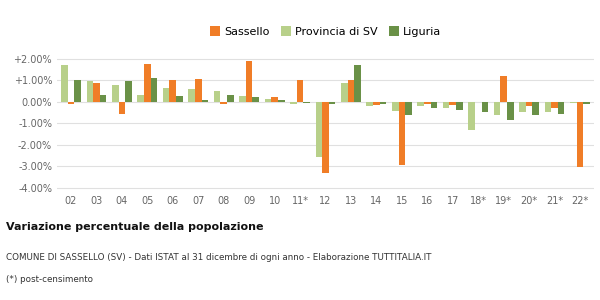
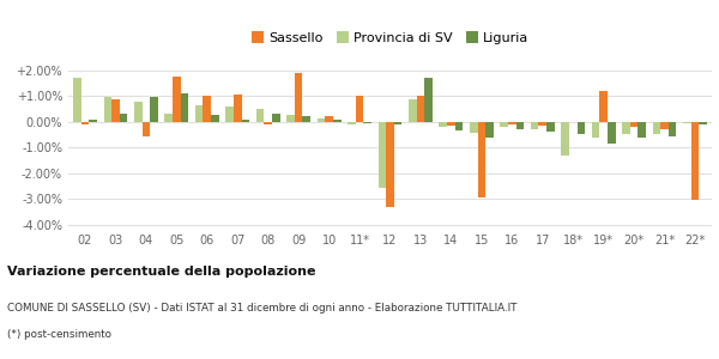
Liguria/02: 1.00% -> 0.10%
Liguria/14: -0.10% -> -0.35%
